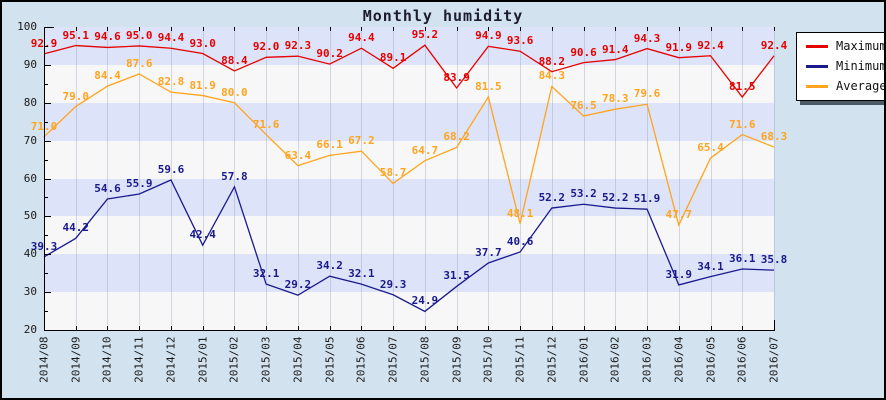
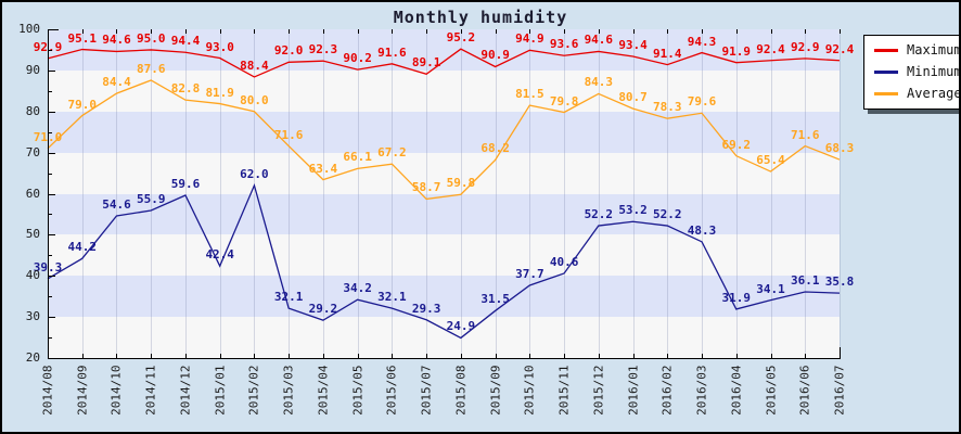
Minimum/2015/02: 57.8 -> 62.0
Maximum/2015/06: 94.4 -> 91.6
Average/2015/08: 64.7 -> 59.8
Maximum/2015/09: 83.9 -> 90.9
Average/2015/11: 48.1 -> 79.8
Maximum/2015/12: 88.2 -> 94.6
Maximum/2016/01: 90.6 -> 93.4
Average/2016/01: 76.5 -> 80.7
Minimum/2016/03: 51.9 -> 48.3
Average/2016/04: 47.7 -> 69.2
Maximum/2016/06: 81.5 -> 92.9
